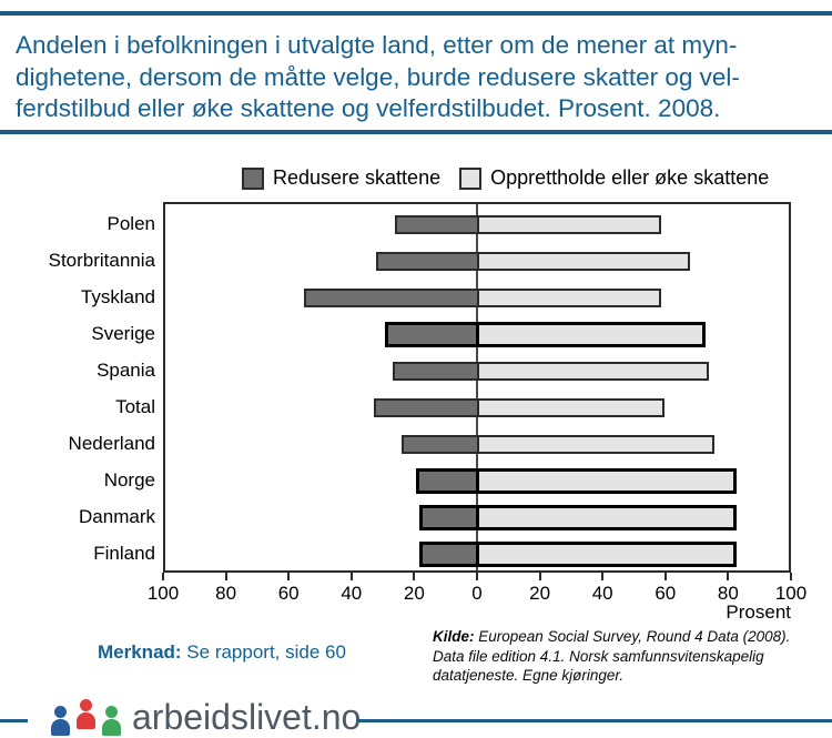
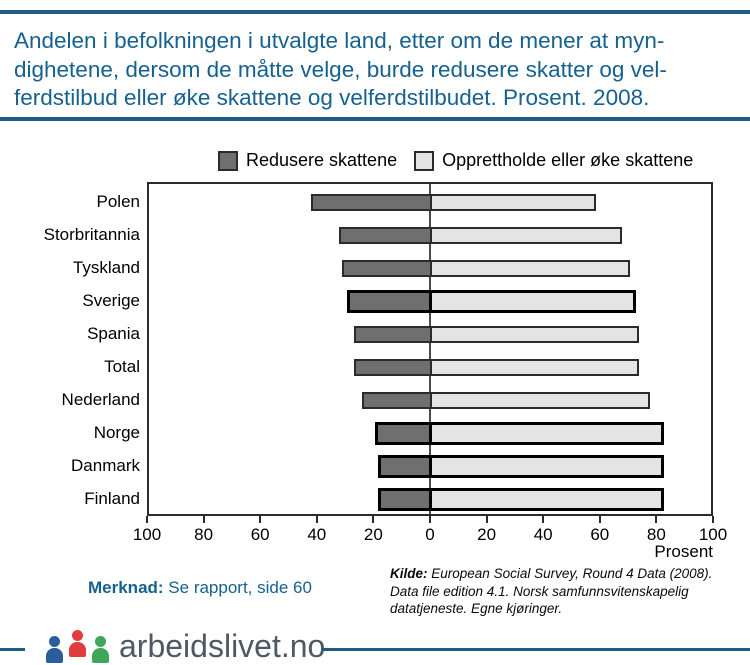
Redusere skattene/Polen: 26 -> 42
Redusere skattene/Tyskland: 55 -> 31
Opprettholde eller øke skattene/Tyskland: 58 -> 70
Redusere skattene/Total: 33 -> 27
Opprettholde eller øke skattene/Total: 59 -> 73
Opprettholde eller øke skattene/Nederland: 75 -> 77
